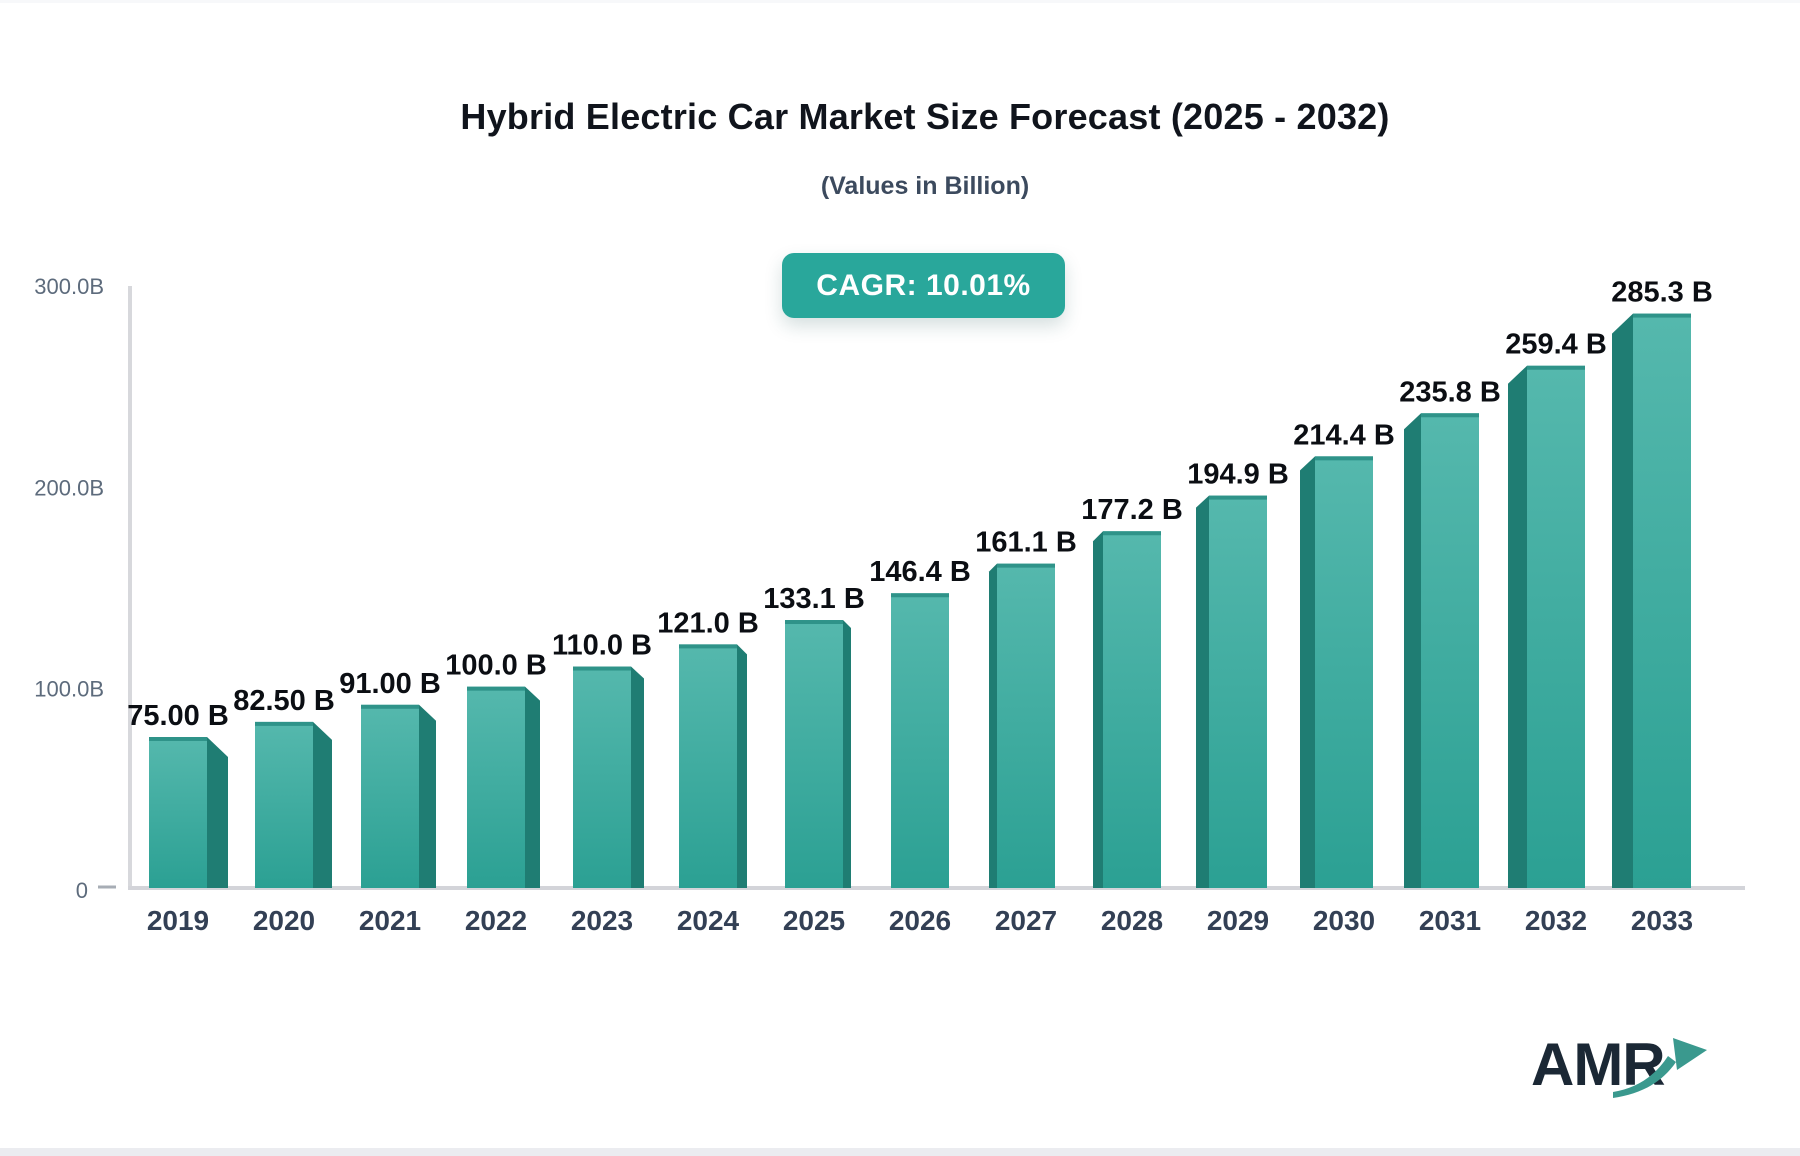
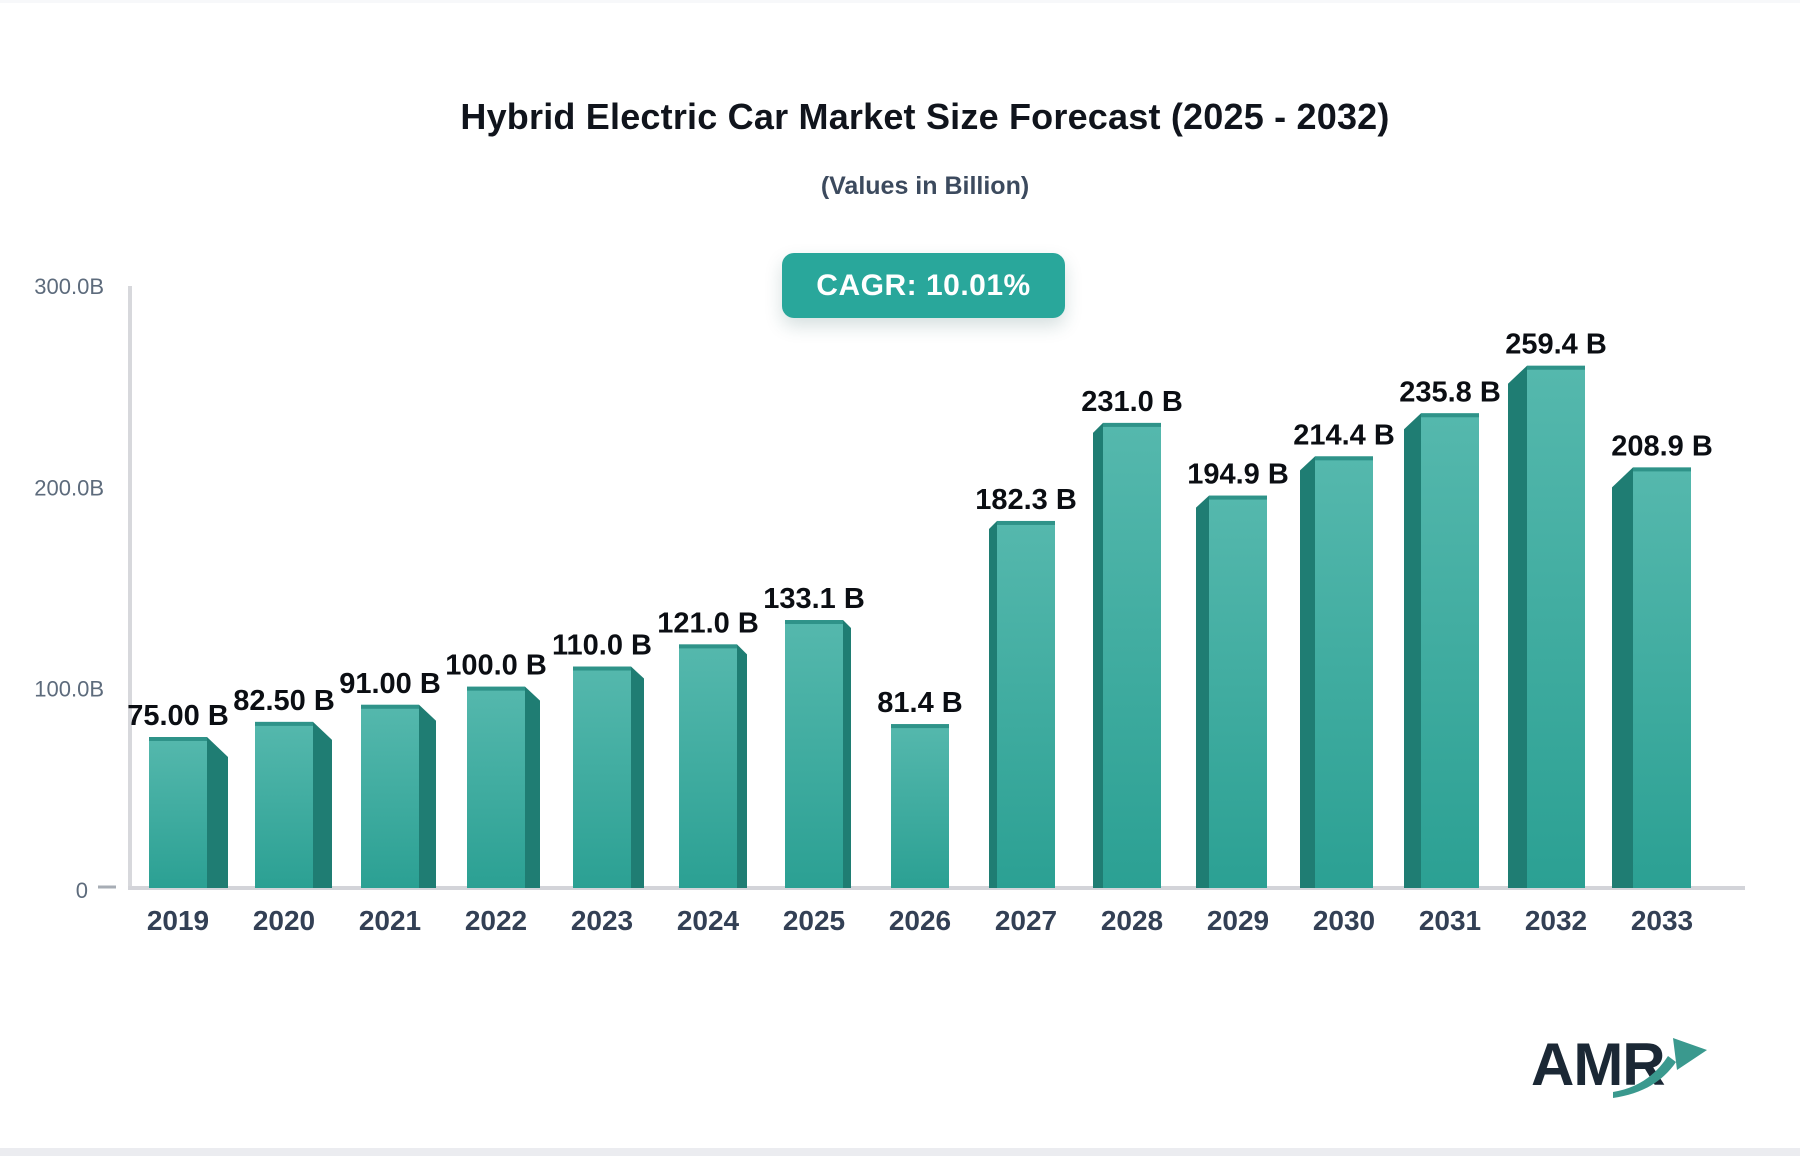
2026: 146.4 -> 81.4
2027: 161.1 -> 182.3
2028: 177.2 -> 231.0
2033: 285.3 -> 208.9
